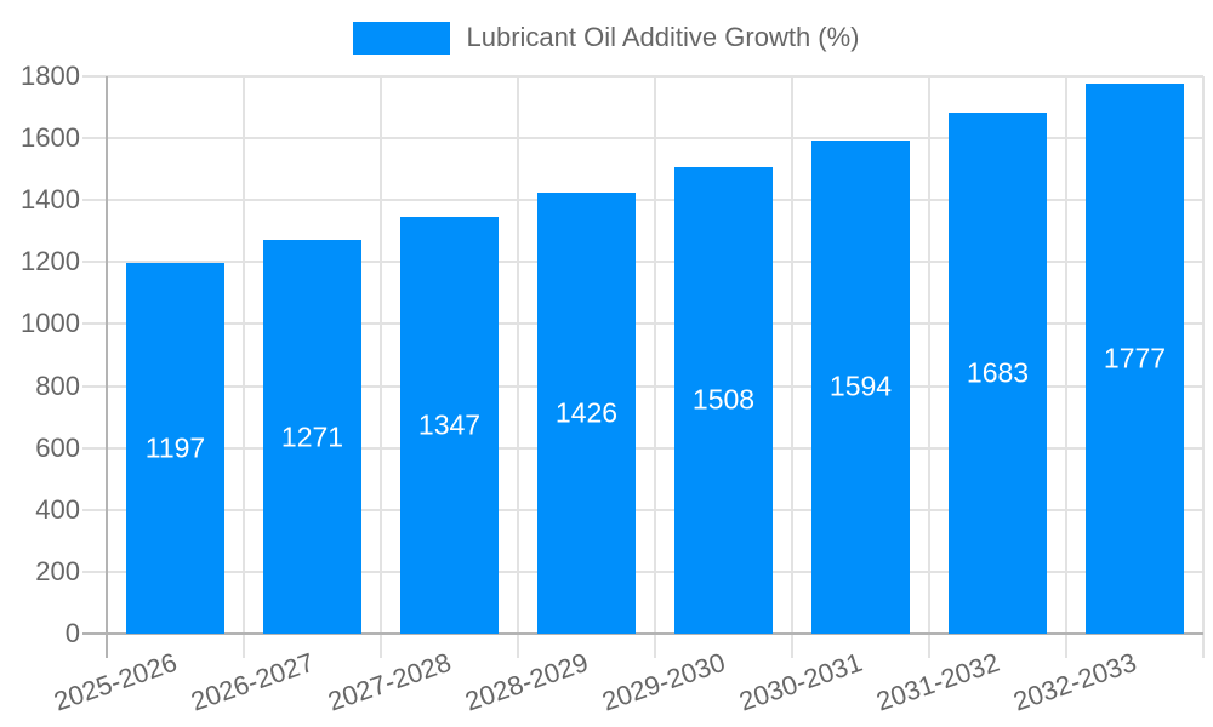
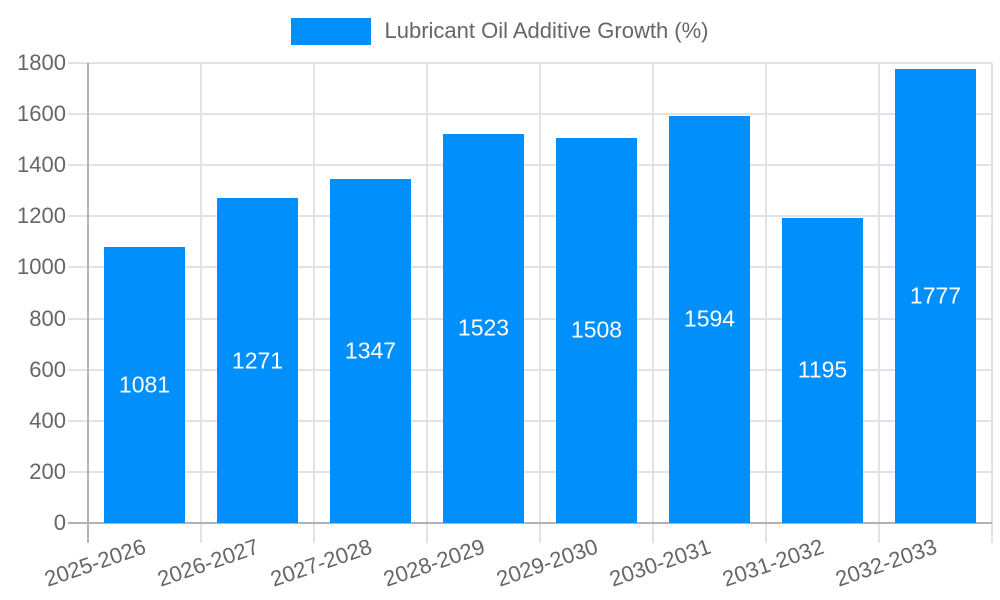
2025-2026: 1197 -> 1081
2028-2029: 1426 -> 1523
2031-2032: 1683 -> 1195
